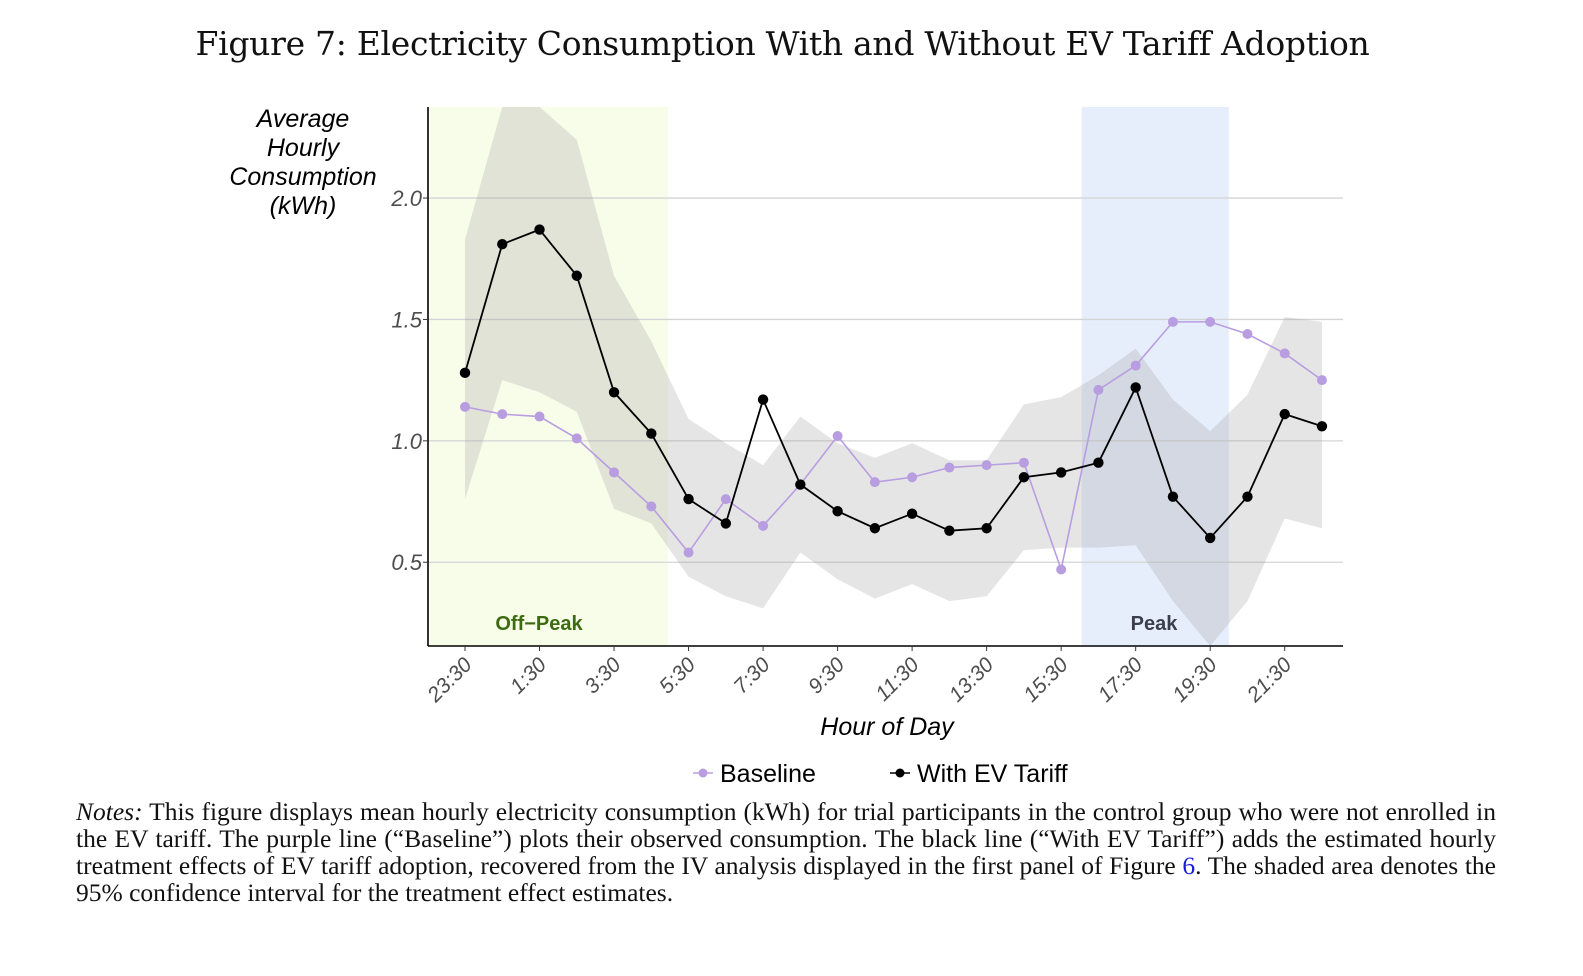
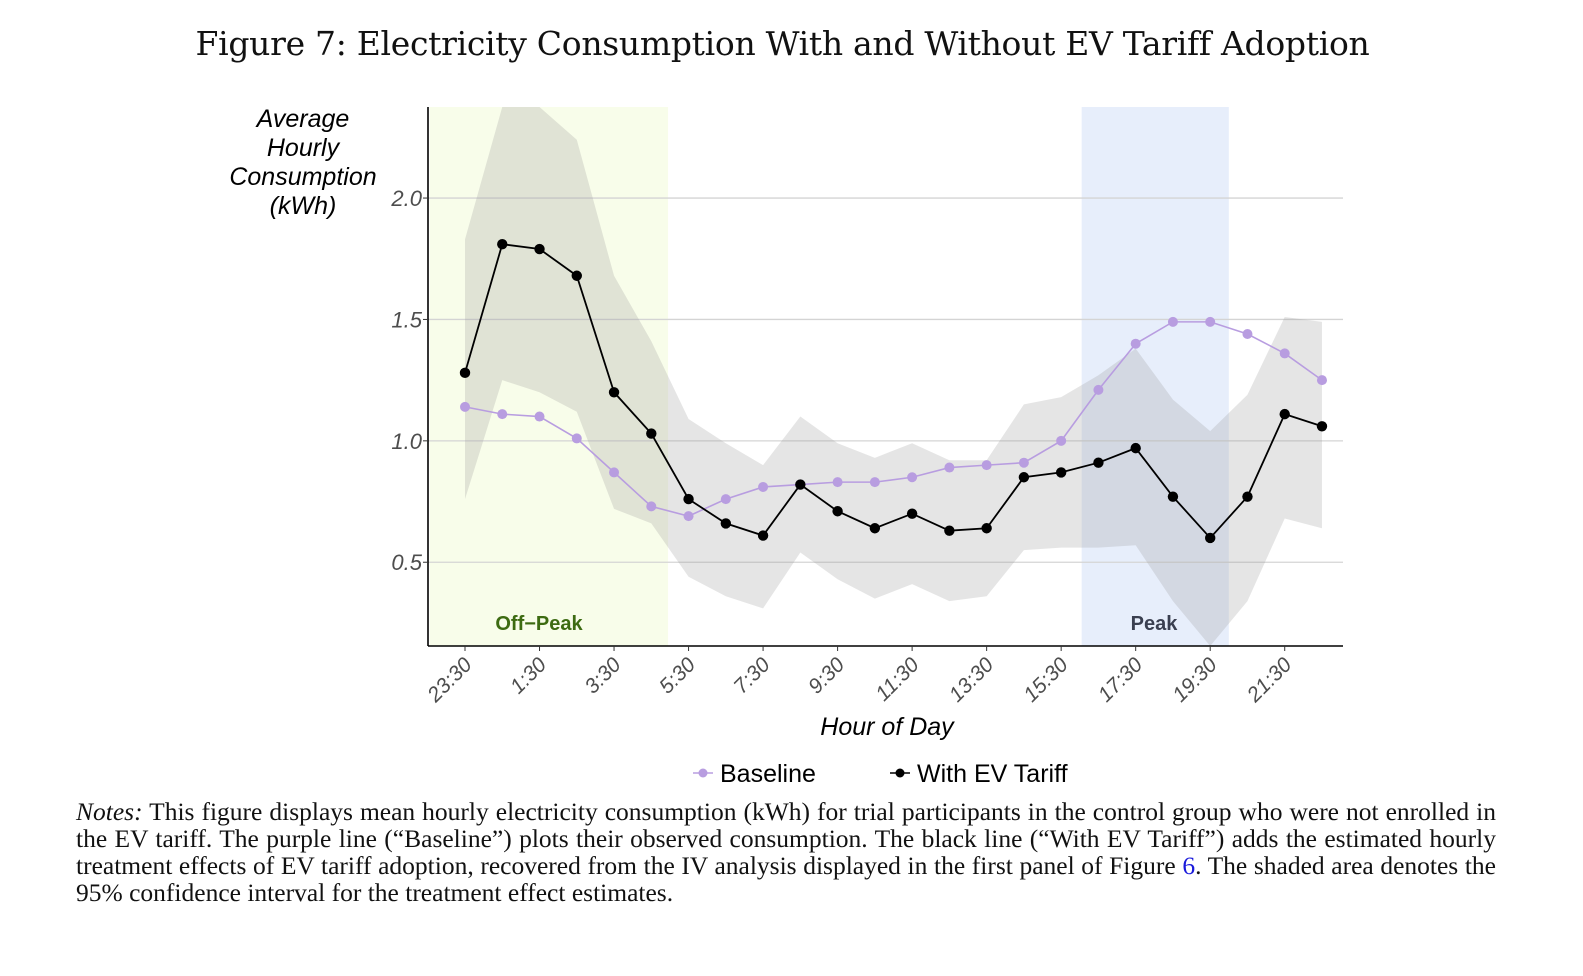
With EV Tariff/1:30: 1.87 -> 1.79
Baseline/5:30: 0.54 -> 0.69
Baseline/7:30: 0.65 -> 0.81
With EV Tariff/7:30: 1.17 -> 0.61
Baseline/9:30: 1.02 -> 0.83
Baseline/15:30: 0.47 -> 1.00
Baseline/17:30: 1.31 -> 1.40
With EV Tariff/17:30: 1.22 -> 0.97
